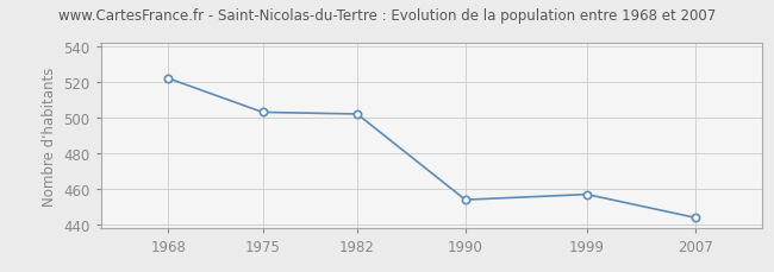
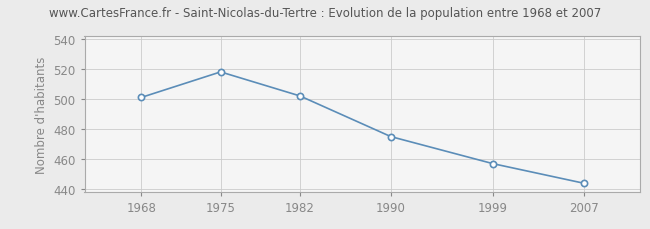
1968: 522 -> 501
1975: 503 -> 518
1990: 454 -> 475
